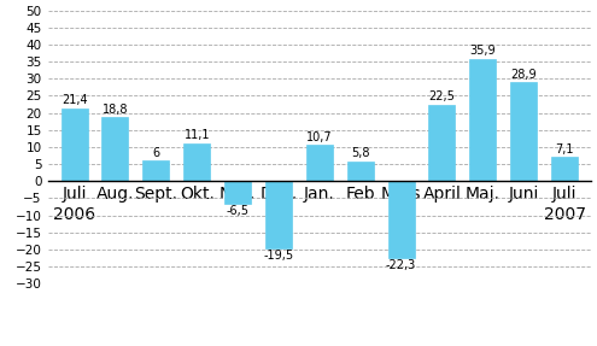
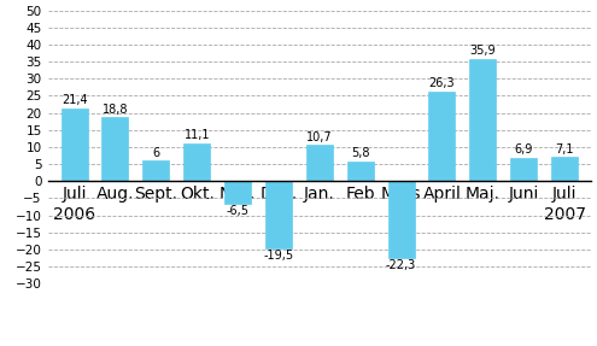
April: 22,5 -> 26,3
Juni: 28,9 -> 6,9
